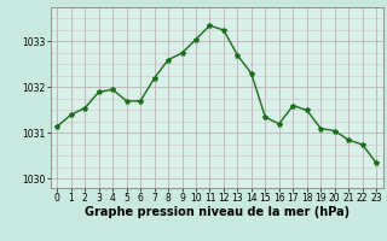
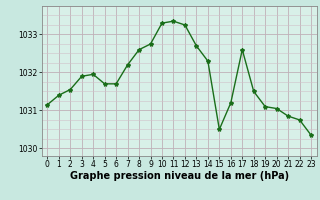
10: 1033.05 -> 1033.30
15: 1031.35 -> 1030.50
17: 1031.60 -> 1032.60
